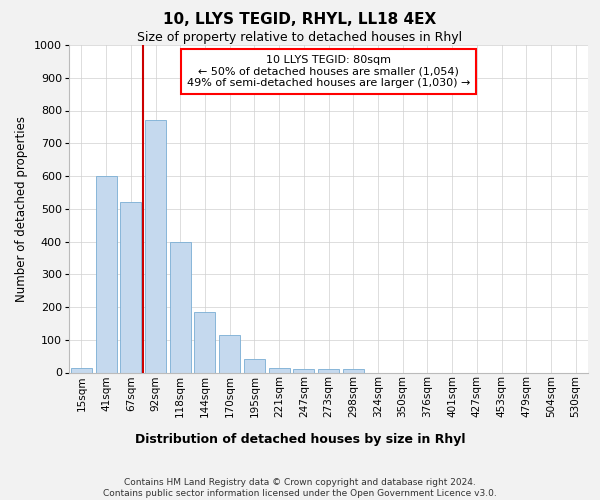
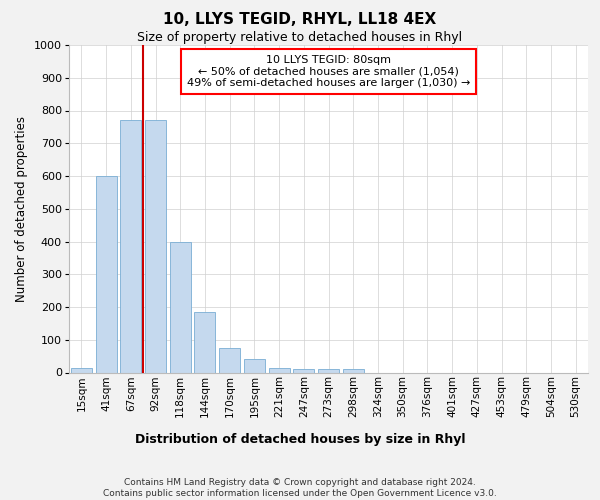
67sqm: 520 -> 770
170sqm: 115 -> 75
